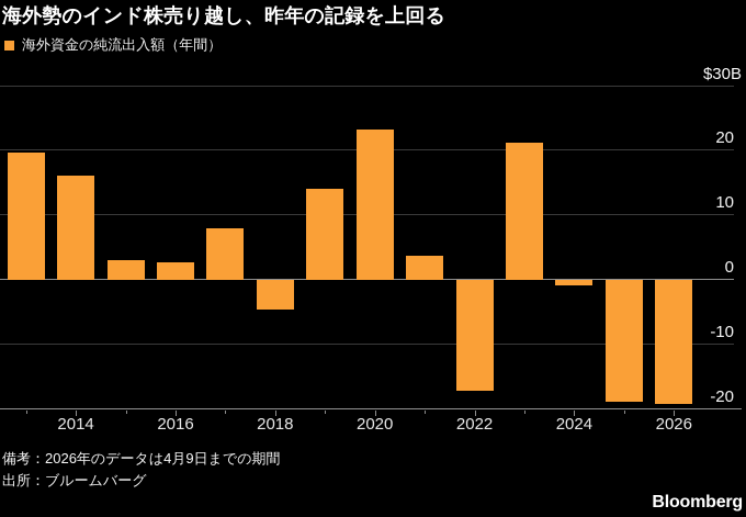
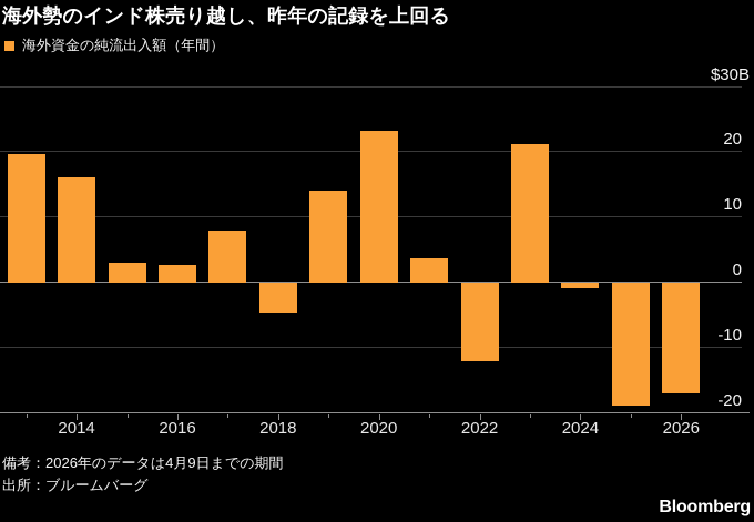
2022: -17 -> -12
2026: -19 -> -17
